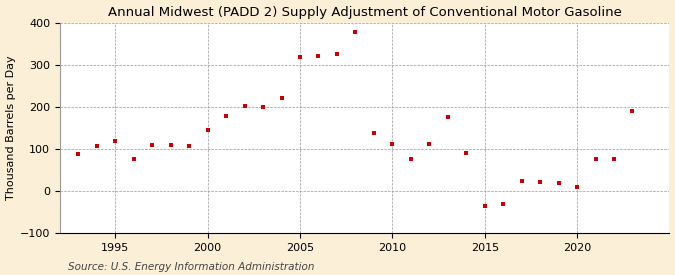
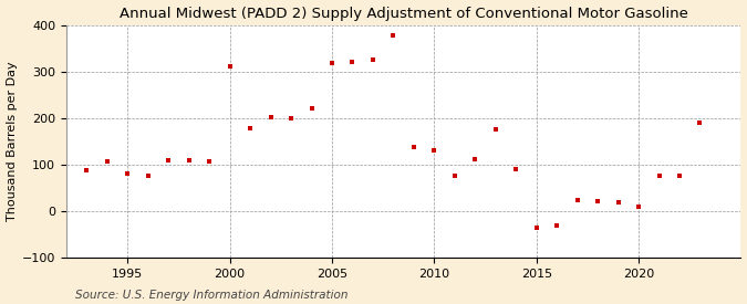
1995: 120 -> 80
2000: 145 -> 310
2010: 112 -> 130
